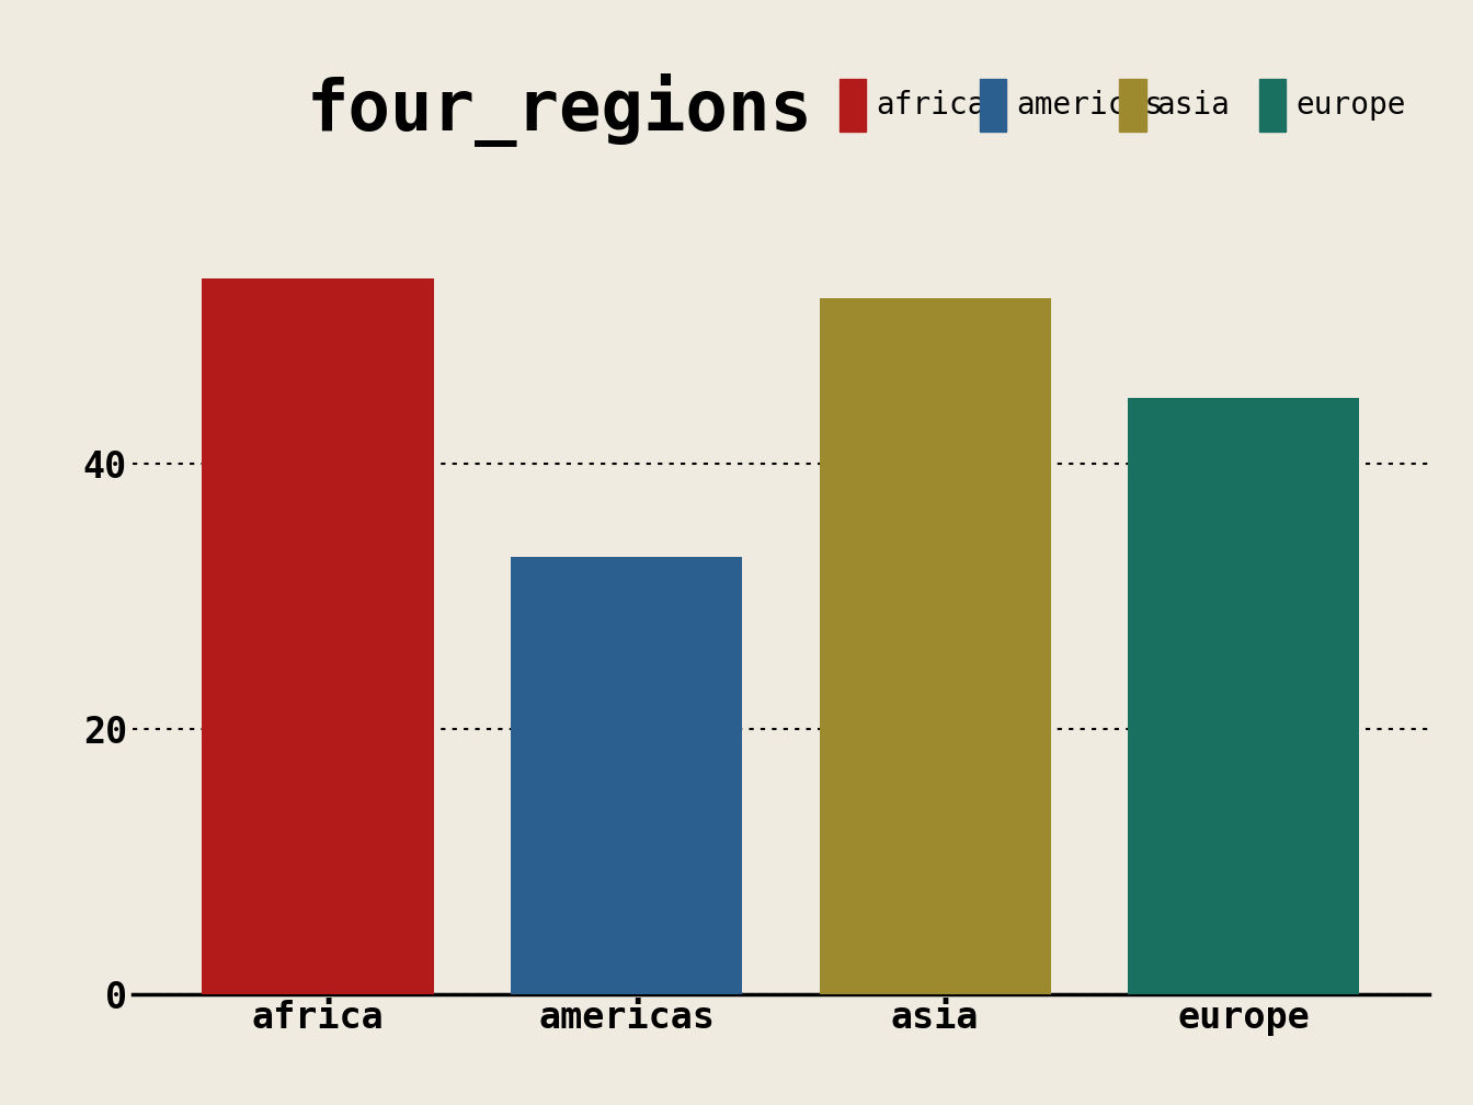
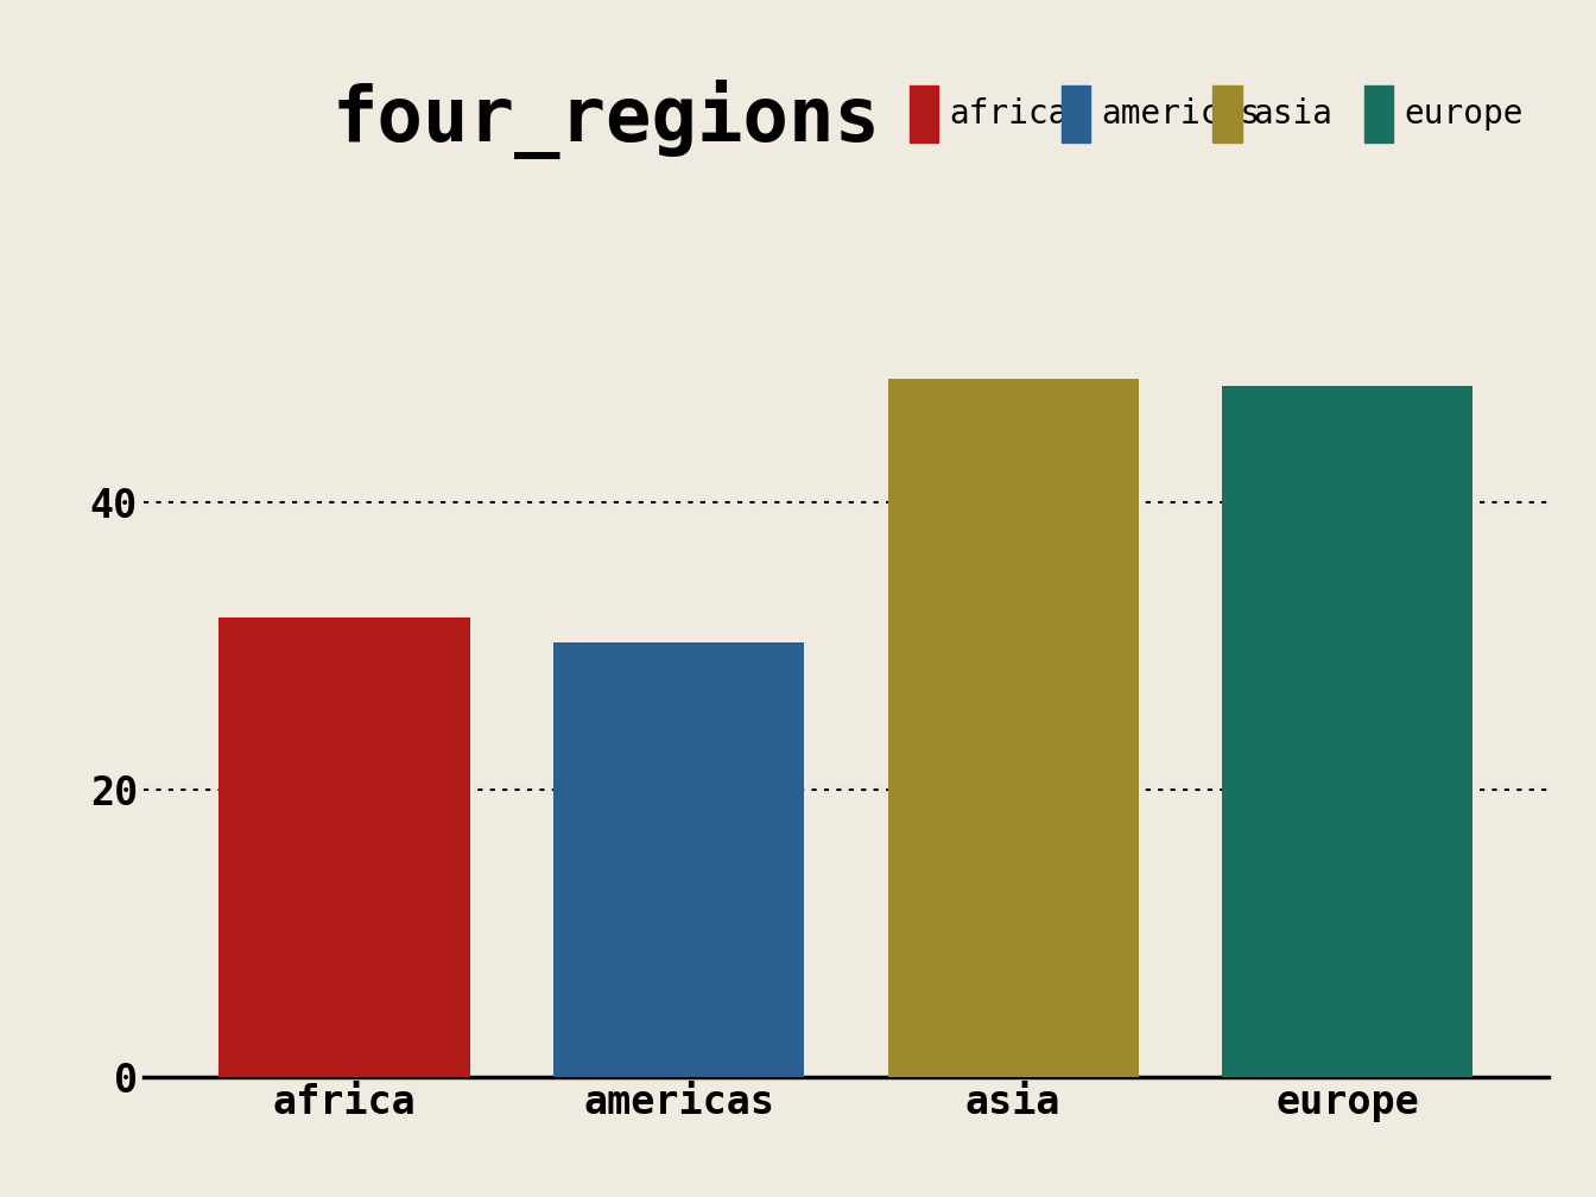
africa: 54.0 -> 32.0
americas: 33.0 -> 30.3
asia: 52.5 -> 48.6
europe: 45.0 -> 48.1
